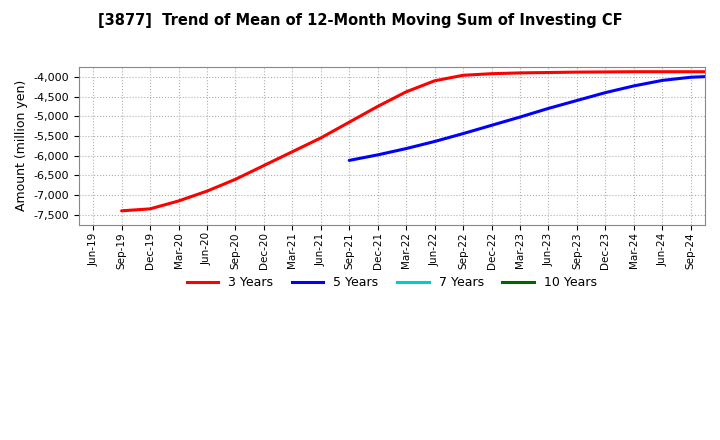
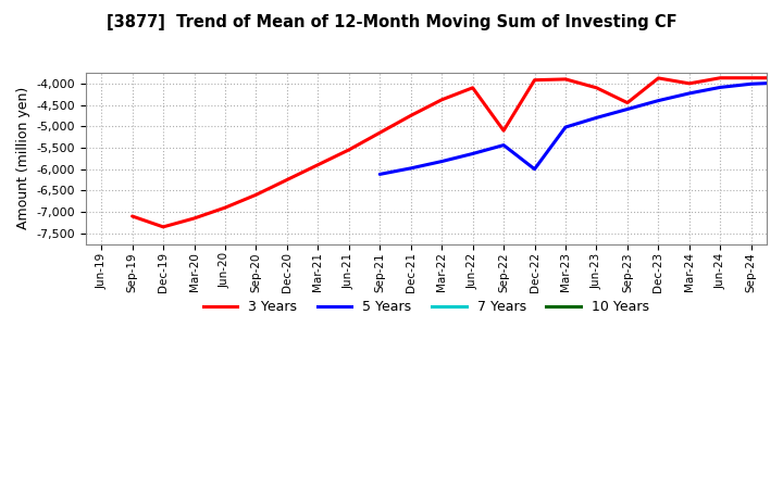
3 Years/Sep-19: -7,400 -> -7,100
3 Years/Sep-22: -3,960 -> -5,100
5 Years/Dec-22: -5,230 -> -6,000
3 Years/Jun-23: -3,890 -> -4,100
3 Years/Sep-23: -3,880 -> -4,450
3 Years/Mar-24: -3,870 -> -4,000
